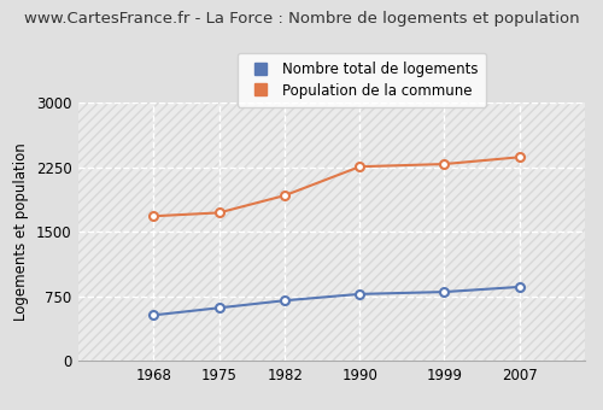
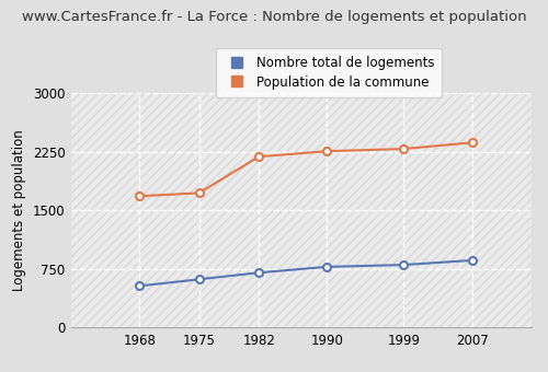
Population de la commune/1982: 1920 -> 2180
